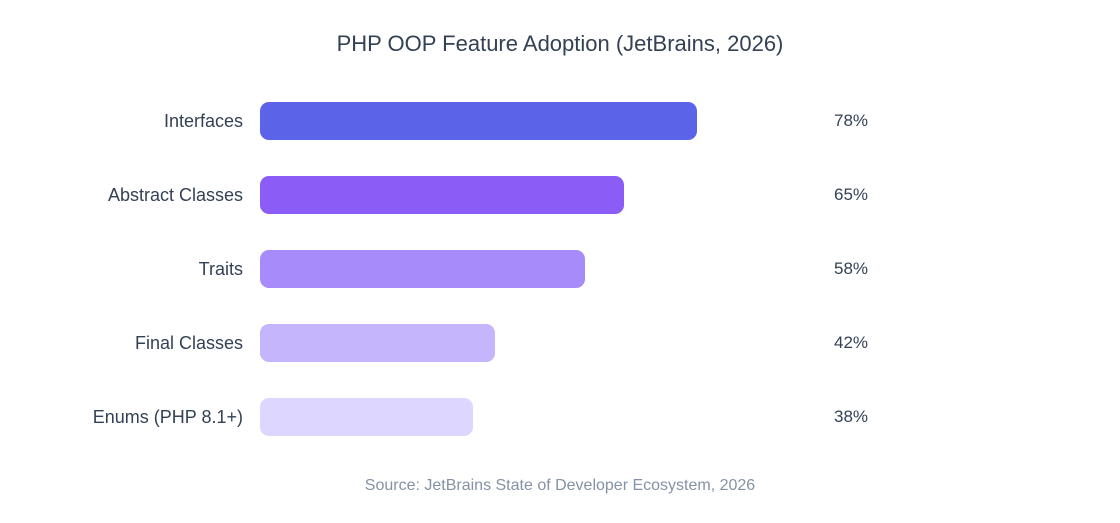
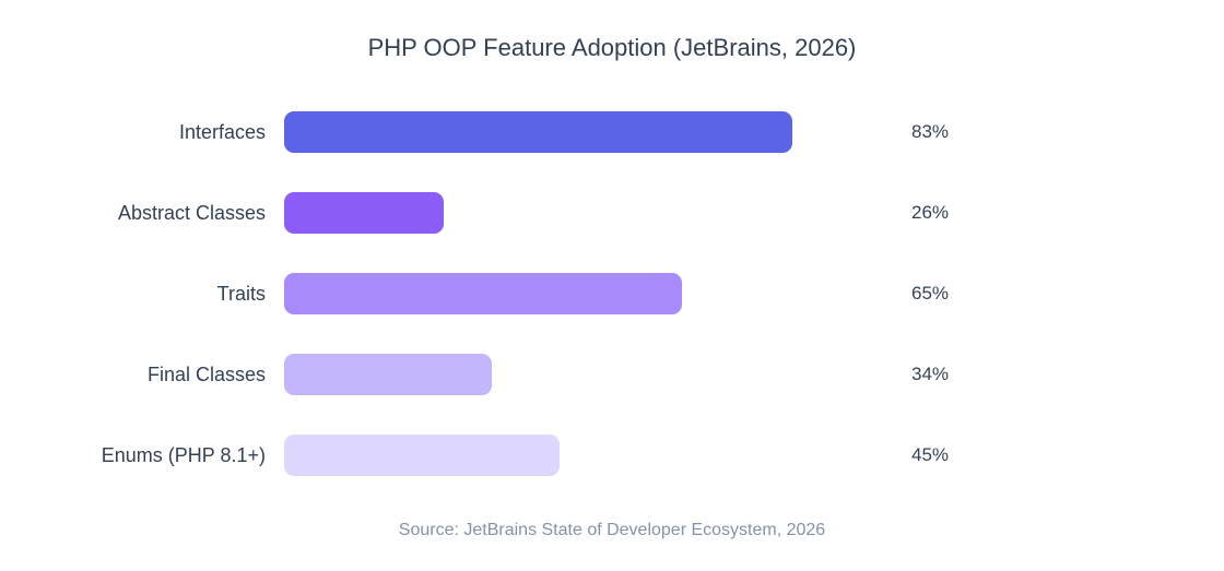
Interfaces: 78% -> 83%
Abstract Classes: 65% -> 26%
Traits: 58% -> 65%
Final Classes: 42% -> 34%
Enums (PHP 8.1+): 38% -> 45%
